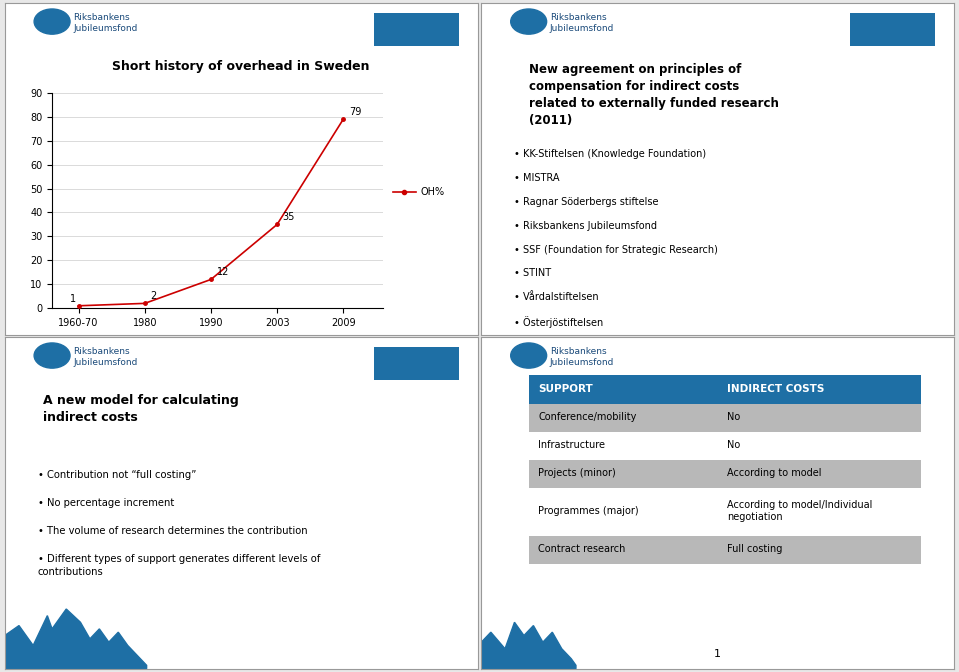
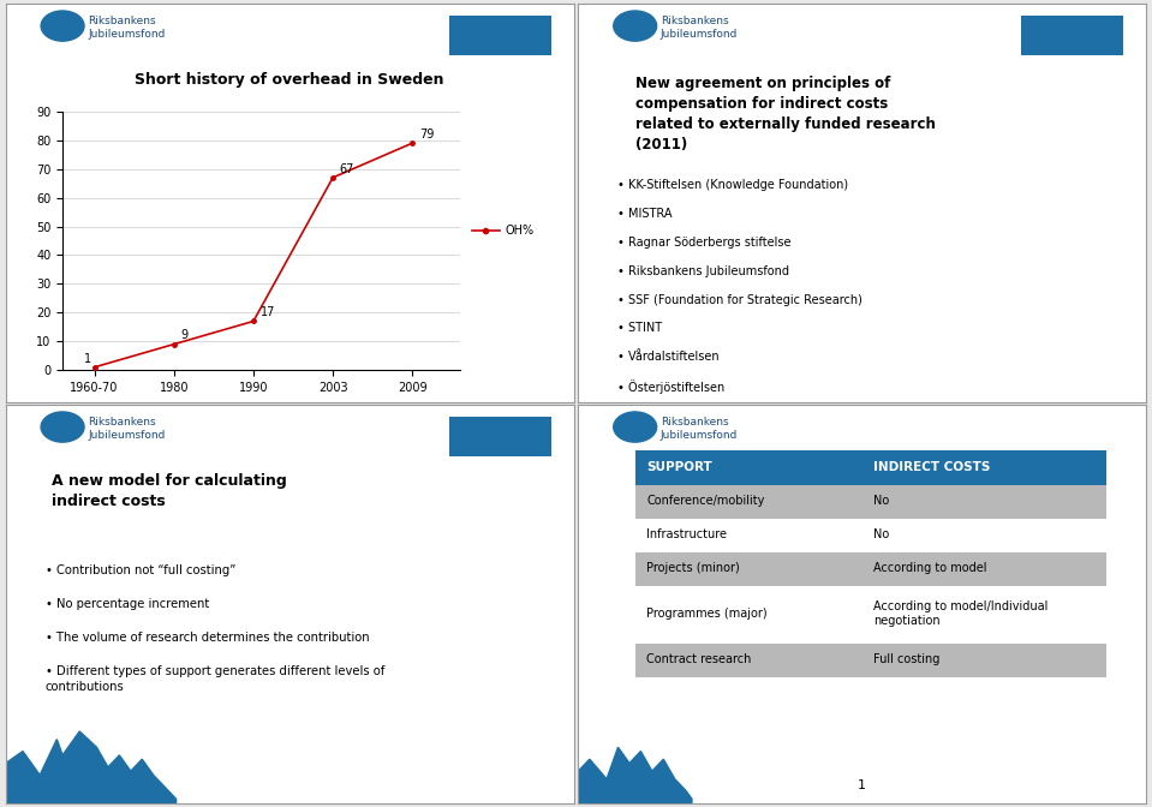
1980: 2 -> 9
1990: 12 -> 17
2003: 35 -> 67
